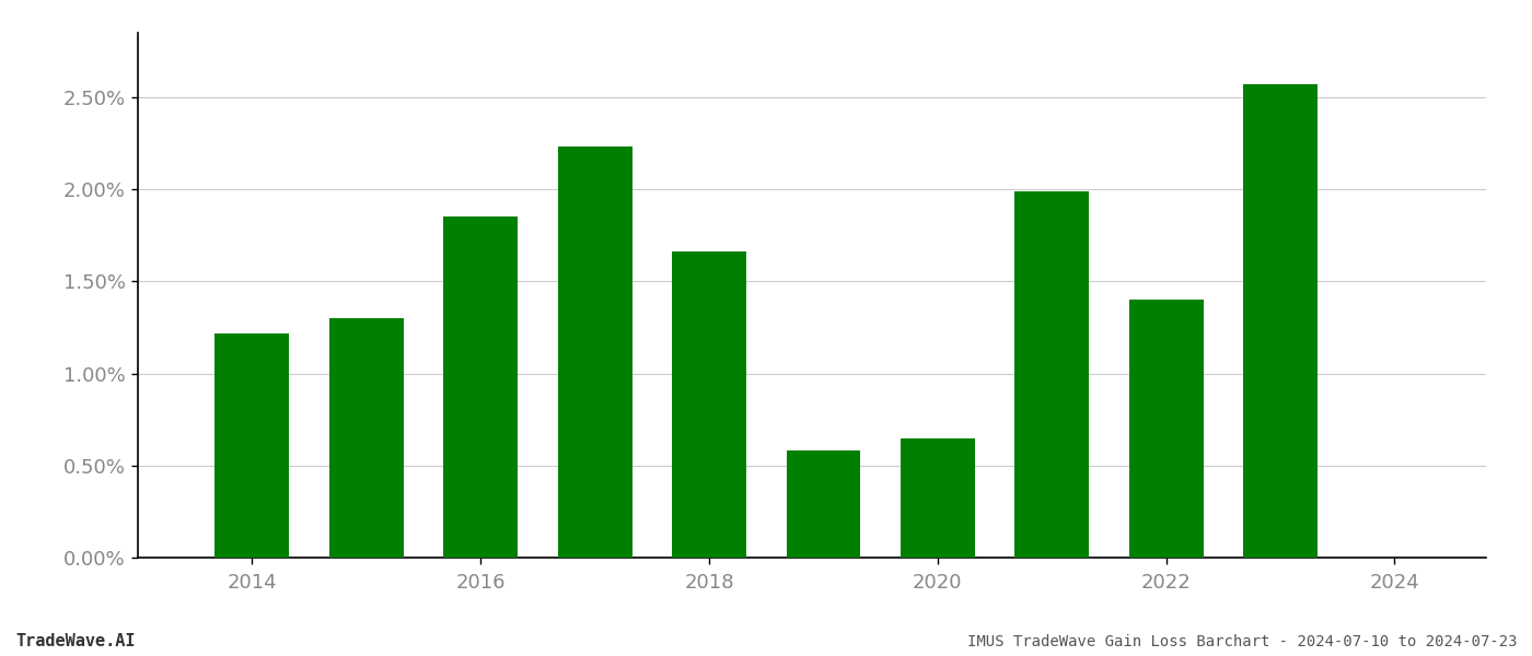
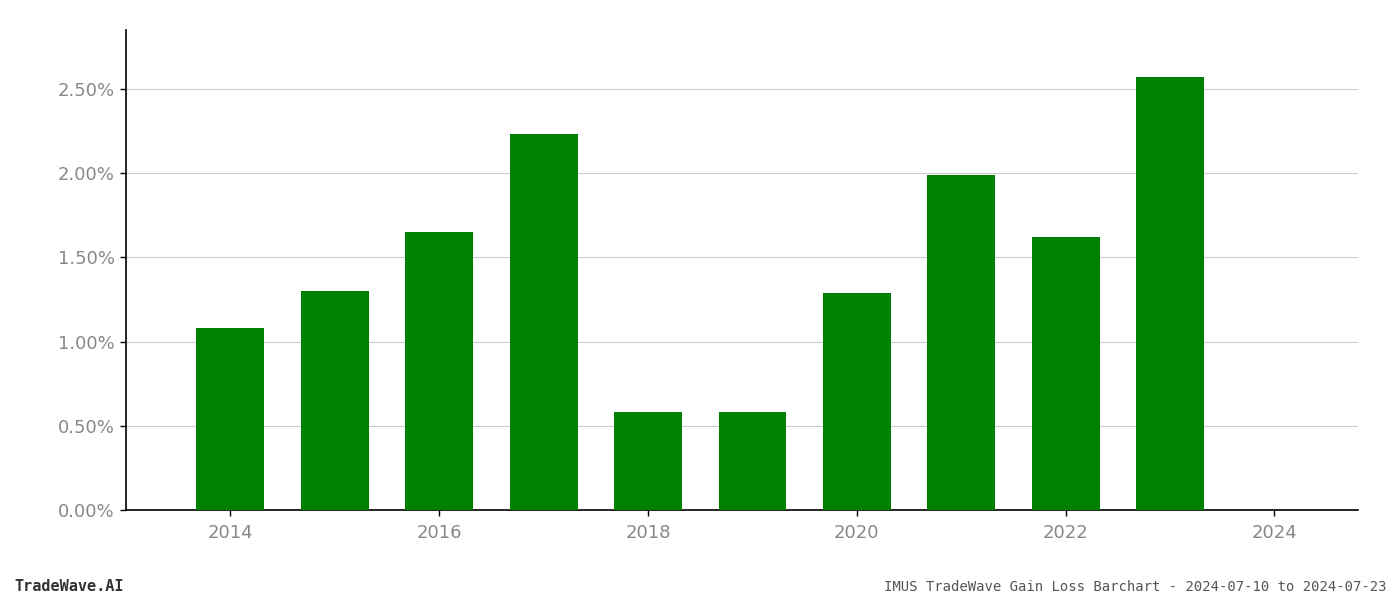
2014: 1.22% -> 1.08%
2016: 1.85% -> 1.65%
2018: 1.66% -> 0.58%
2020: 0.65% -> 1.29%
2022: 1.40% -> 1.62%
